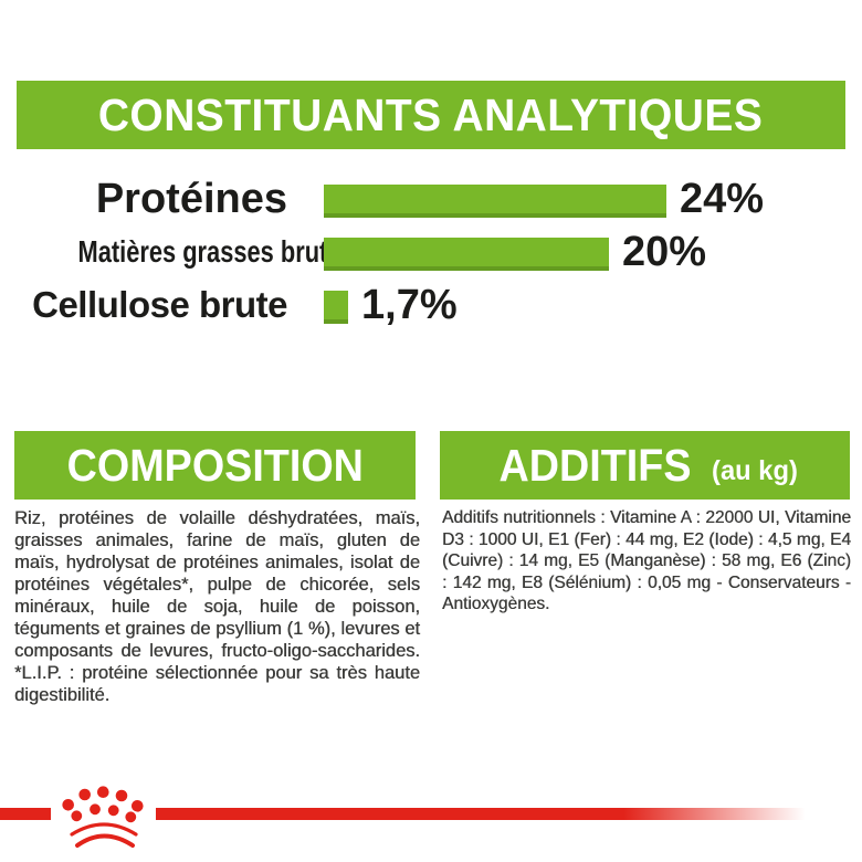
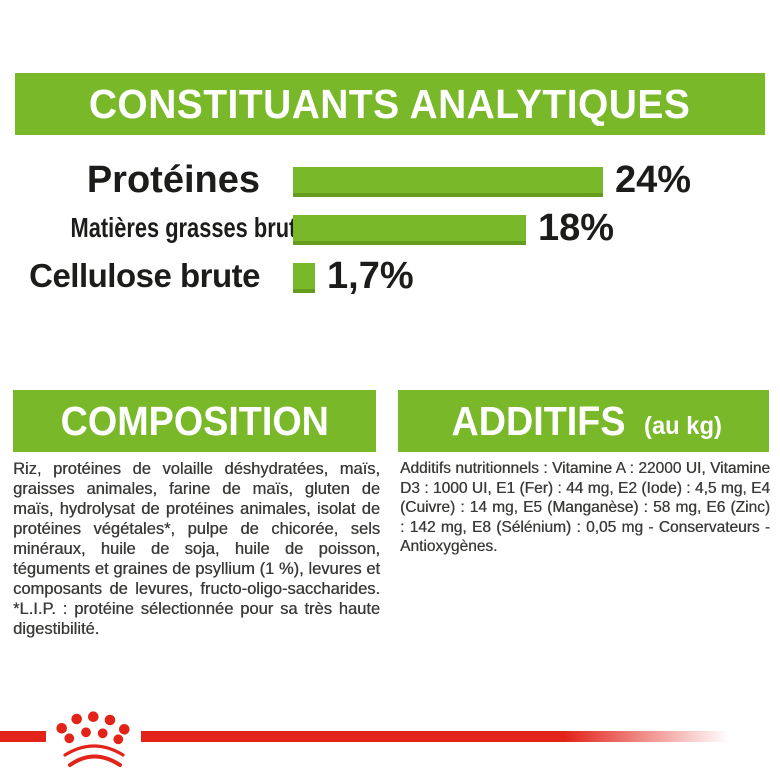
Matières grasses brutes: 20% -> 18%
